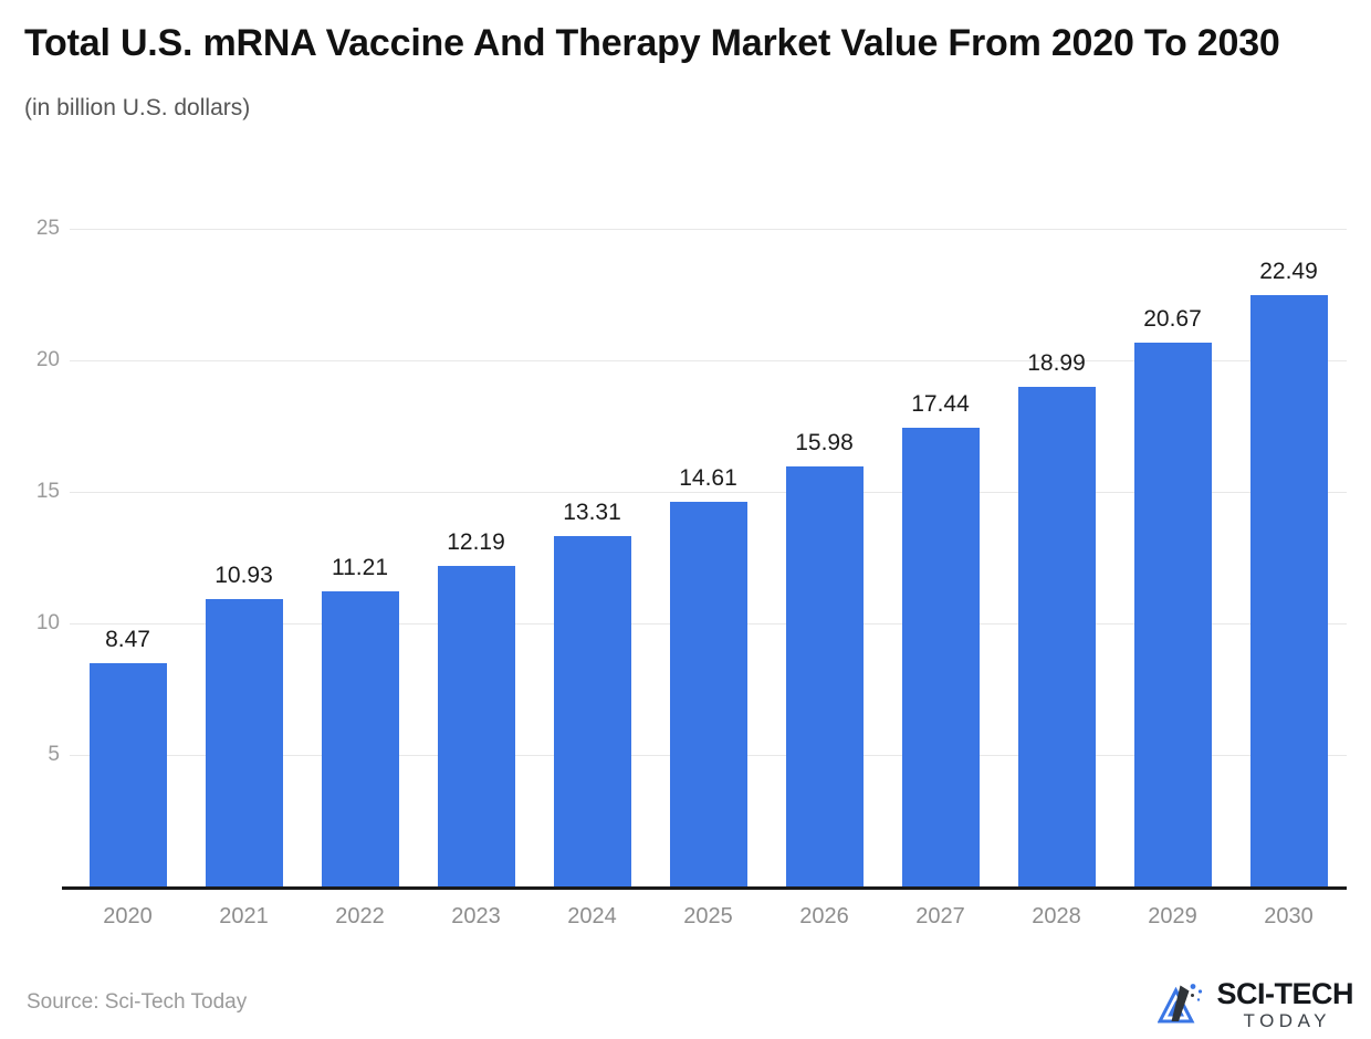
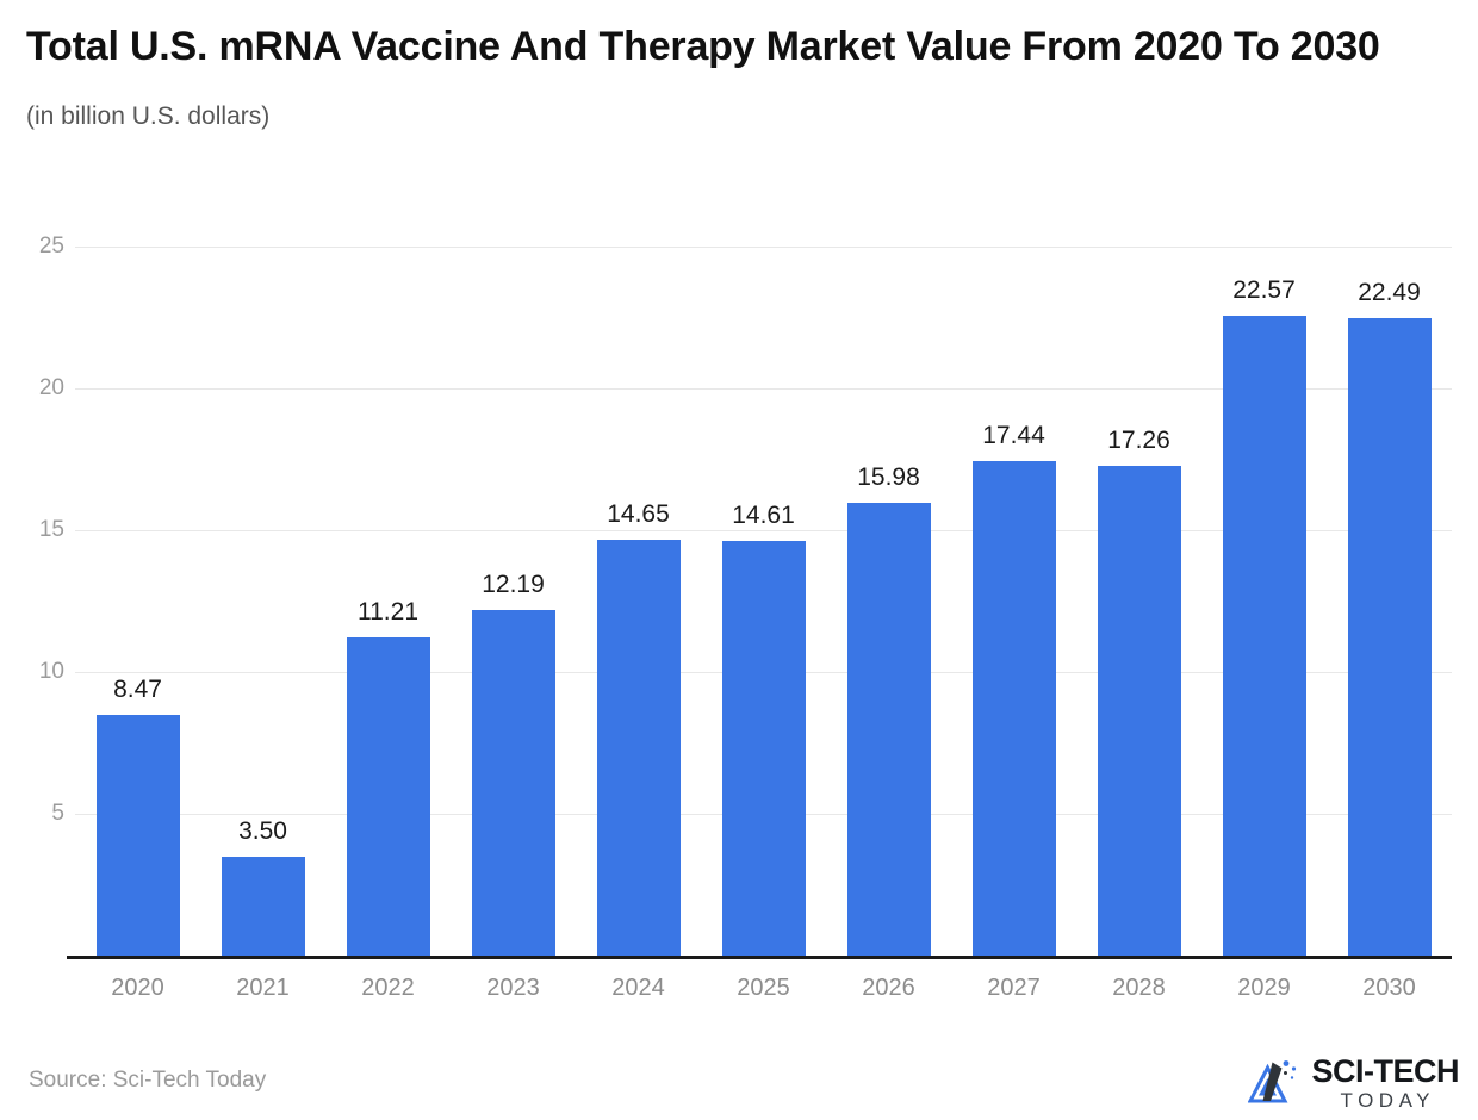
2021: 10.93 -> 3.50
2024: 13.31 -> 14.65
2028: 18.99 -> 17.26
2029: 20.67 -> 22.57
